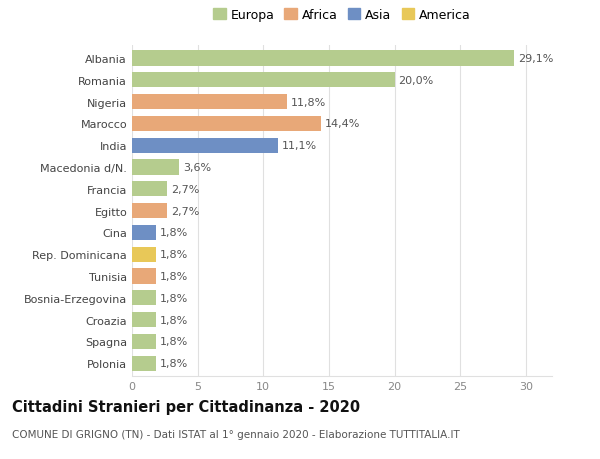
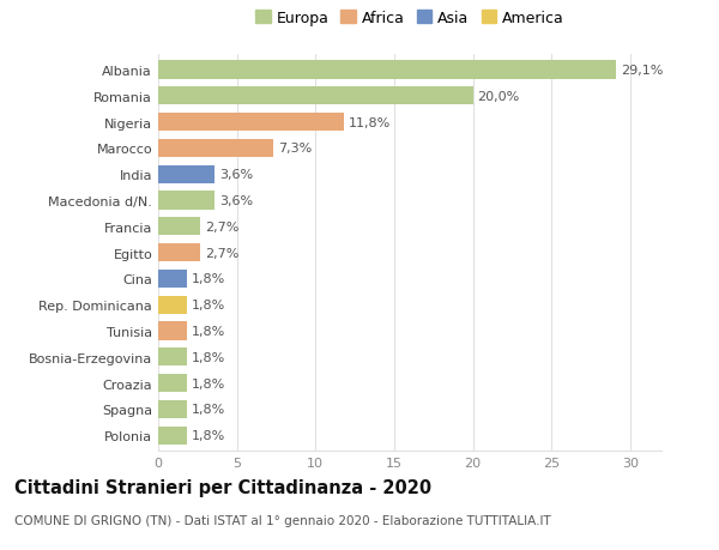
Marocco: 14,4% -> 7,3%
India: 11,1% -> 3,6%
